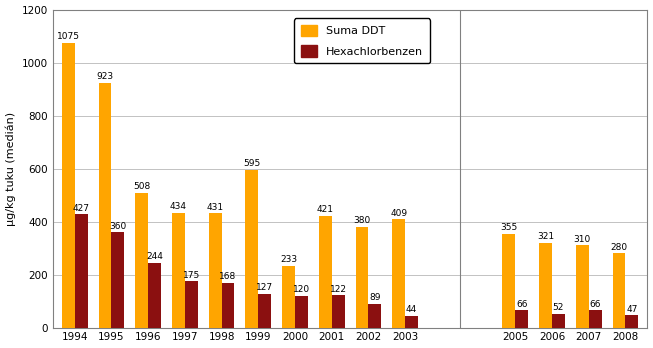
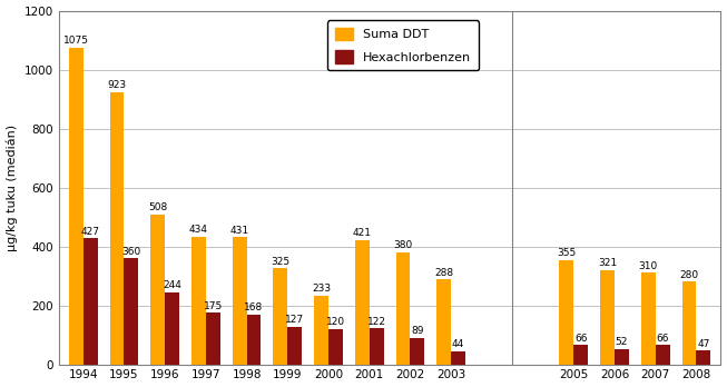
Suma DDT/1999: 595 -> 325
Suma DDT/2003: 409 -> 288
